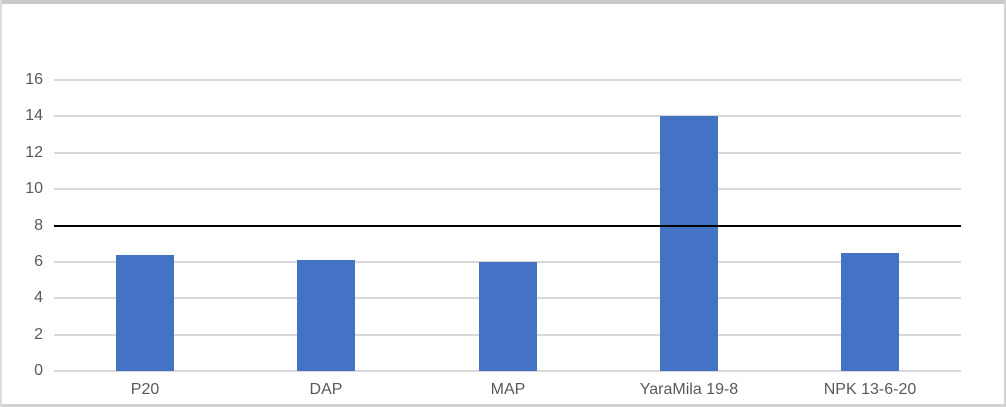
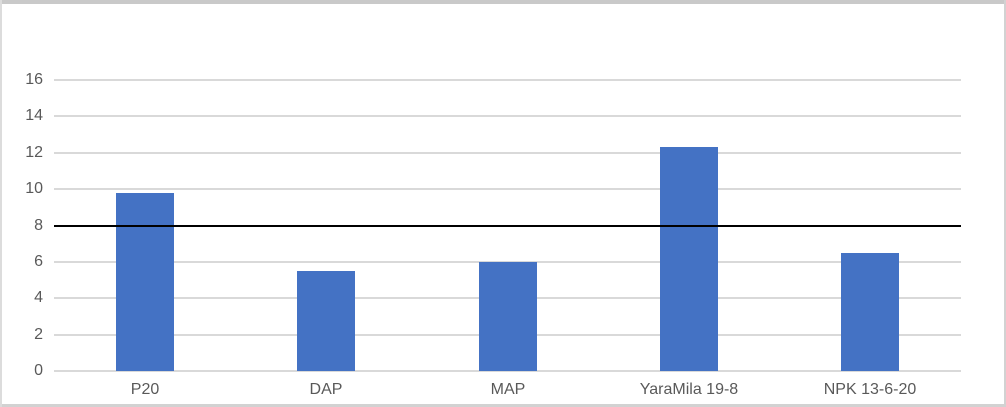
P20: 6.4 -> 9.8
DAP: 6.1 -> 5.5
YaraMila 19-8: 14.0 -> 12.3
